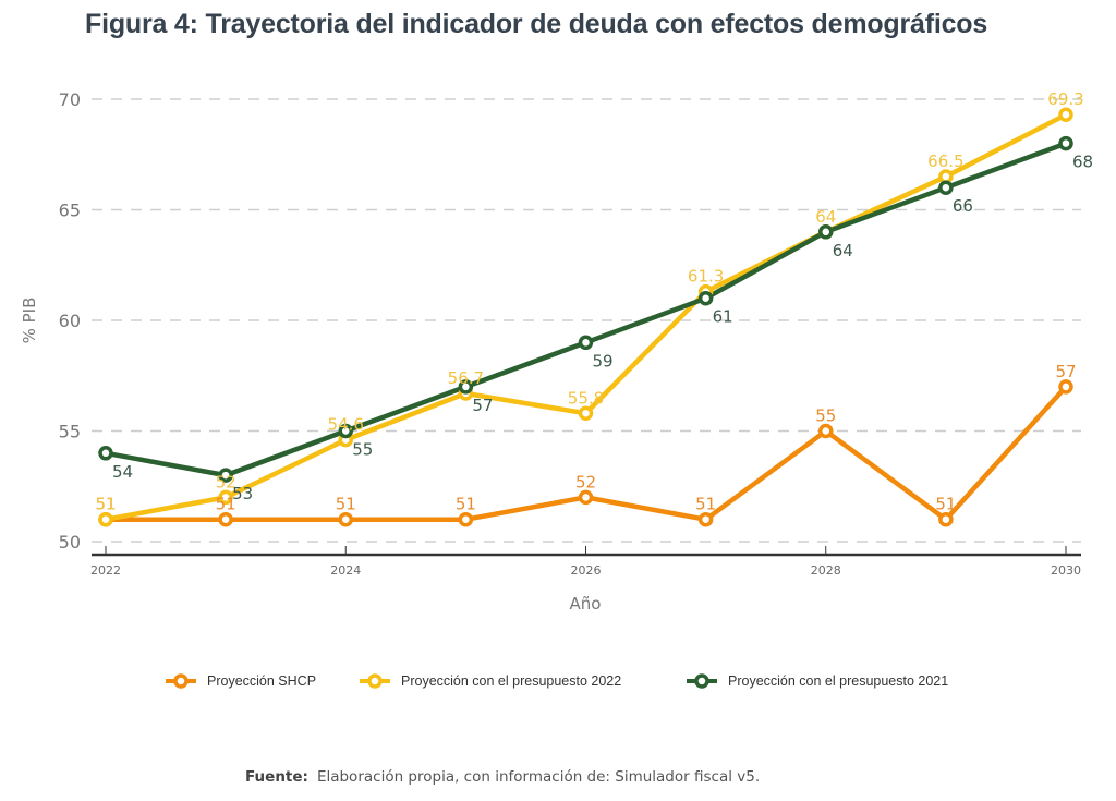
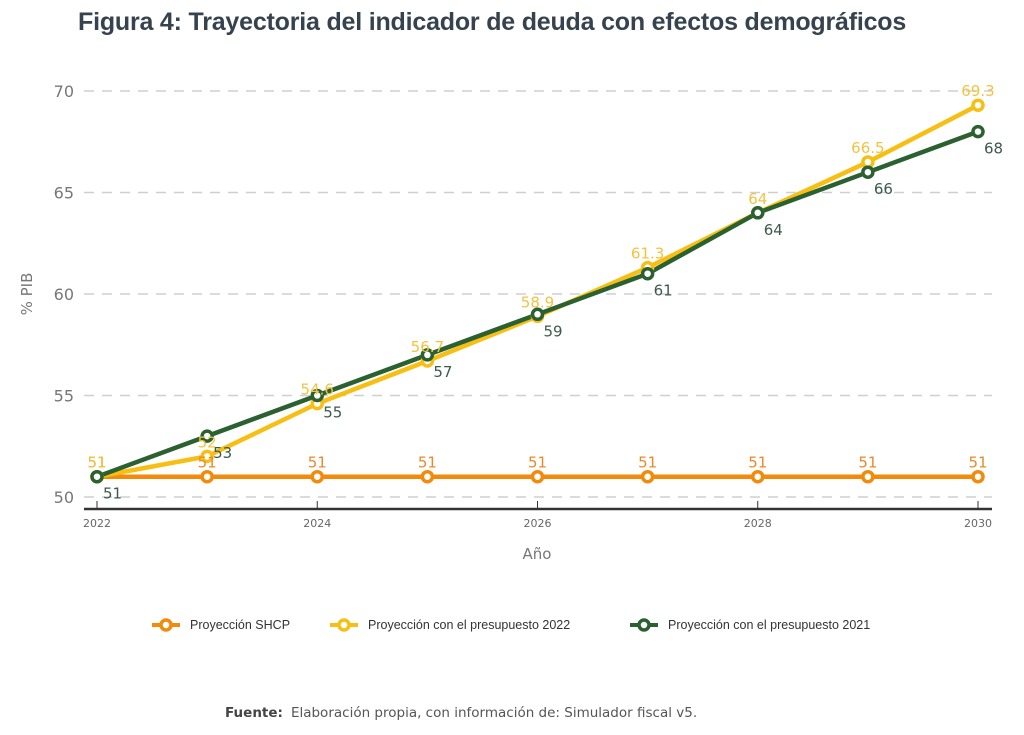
Proyección con el presupuesto 2021/2022: 54 -> 51
Proyección SHCP/2026: 52 -> 51
Proyección con el presupuesto 2022/2026: 55.8 -> 58.9
Proyección SHCP/2028: 55 -> 51
Proyección SHCP/2030: 57 -> 51
